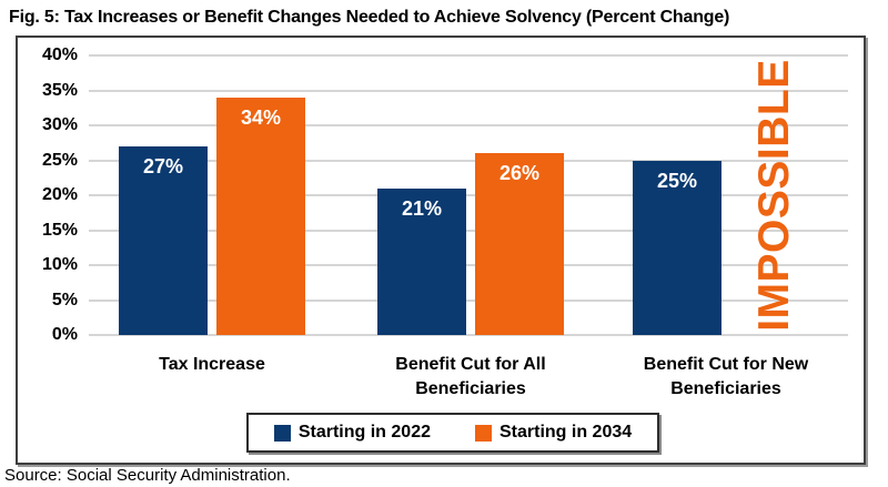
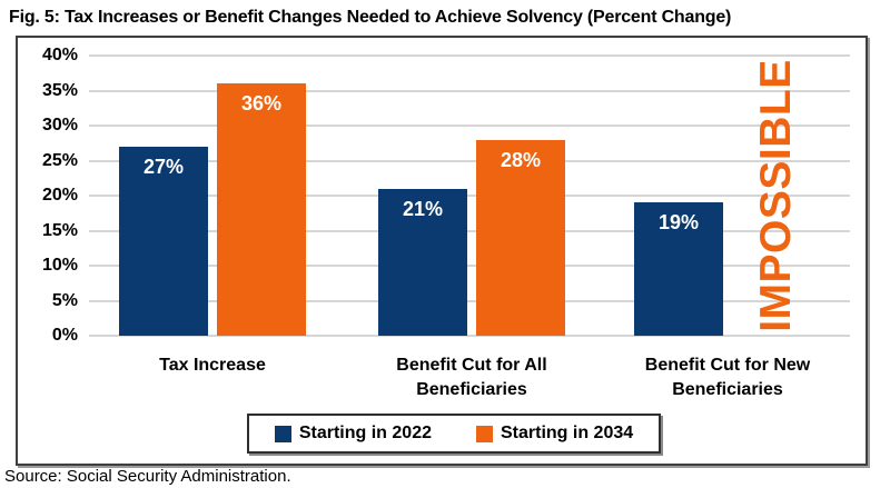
Starting in 2034/Tax Increase: 34% -> 36%
Starting in 2034/Benefit Cut for All Beneficiaries: 26% -> 28%
Starting in 2022/Benefit Cut for New Beneficiaries: 25% -> 19%
